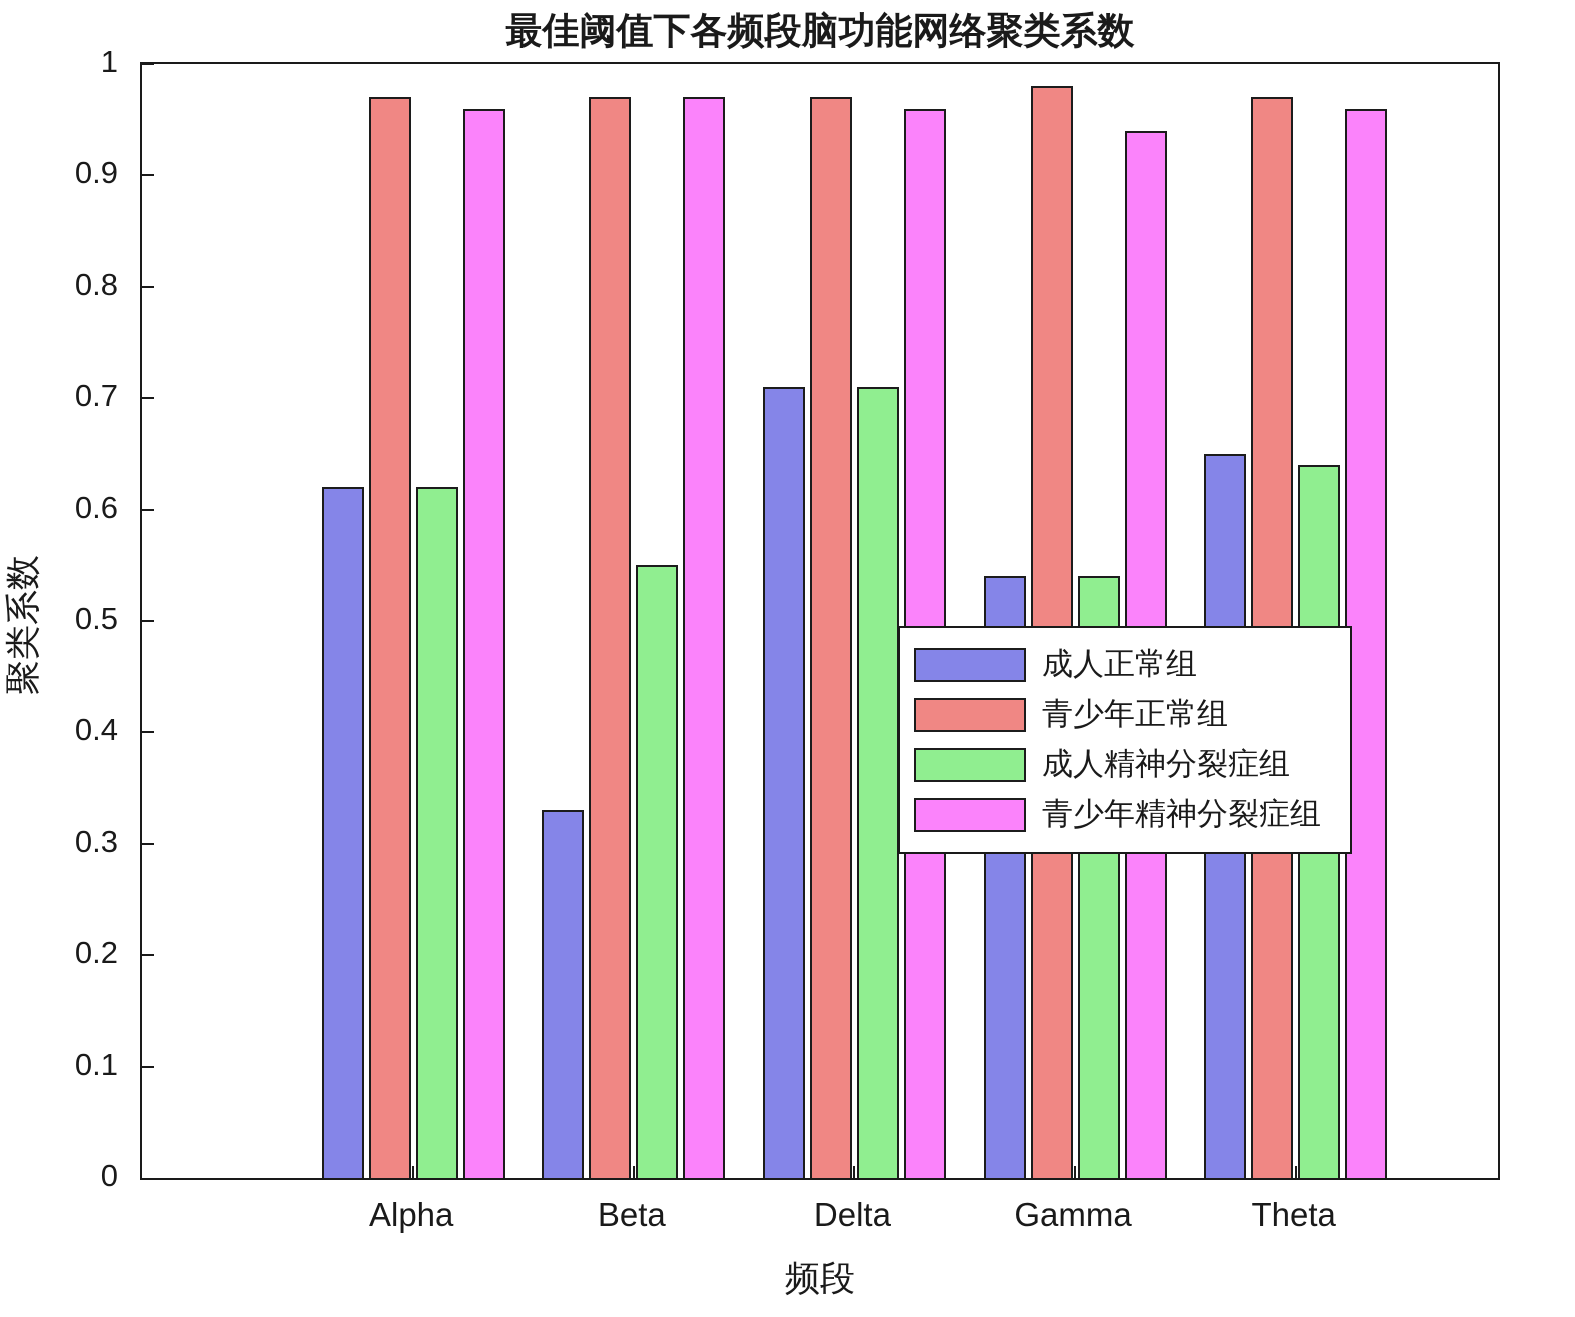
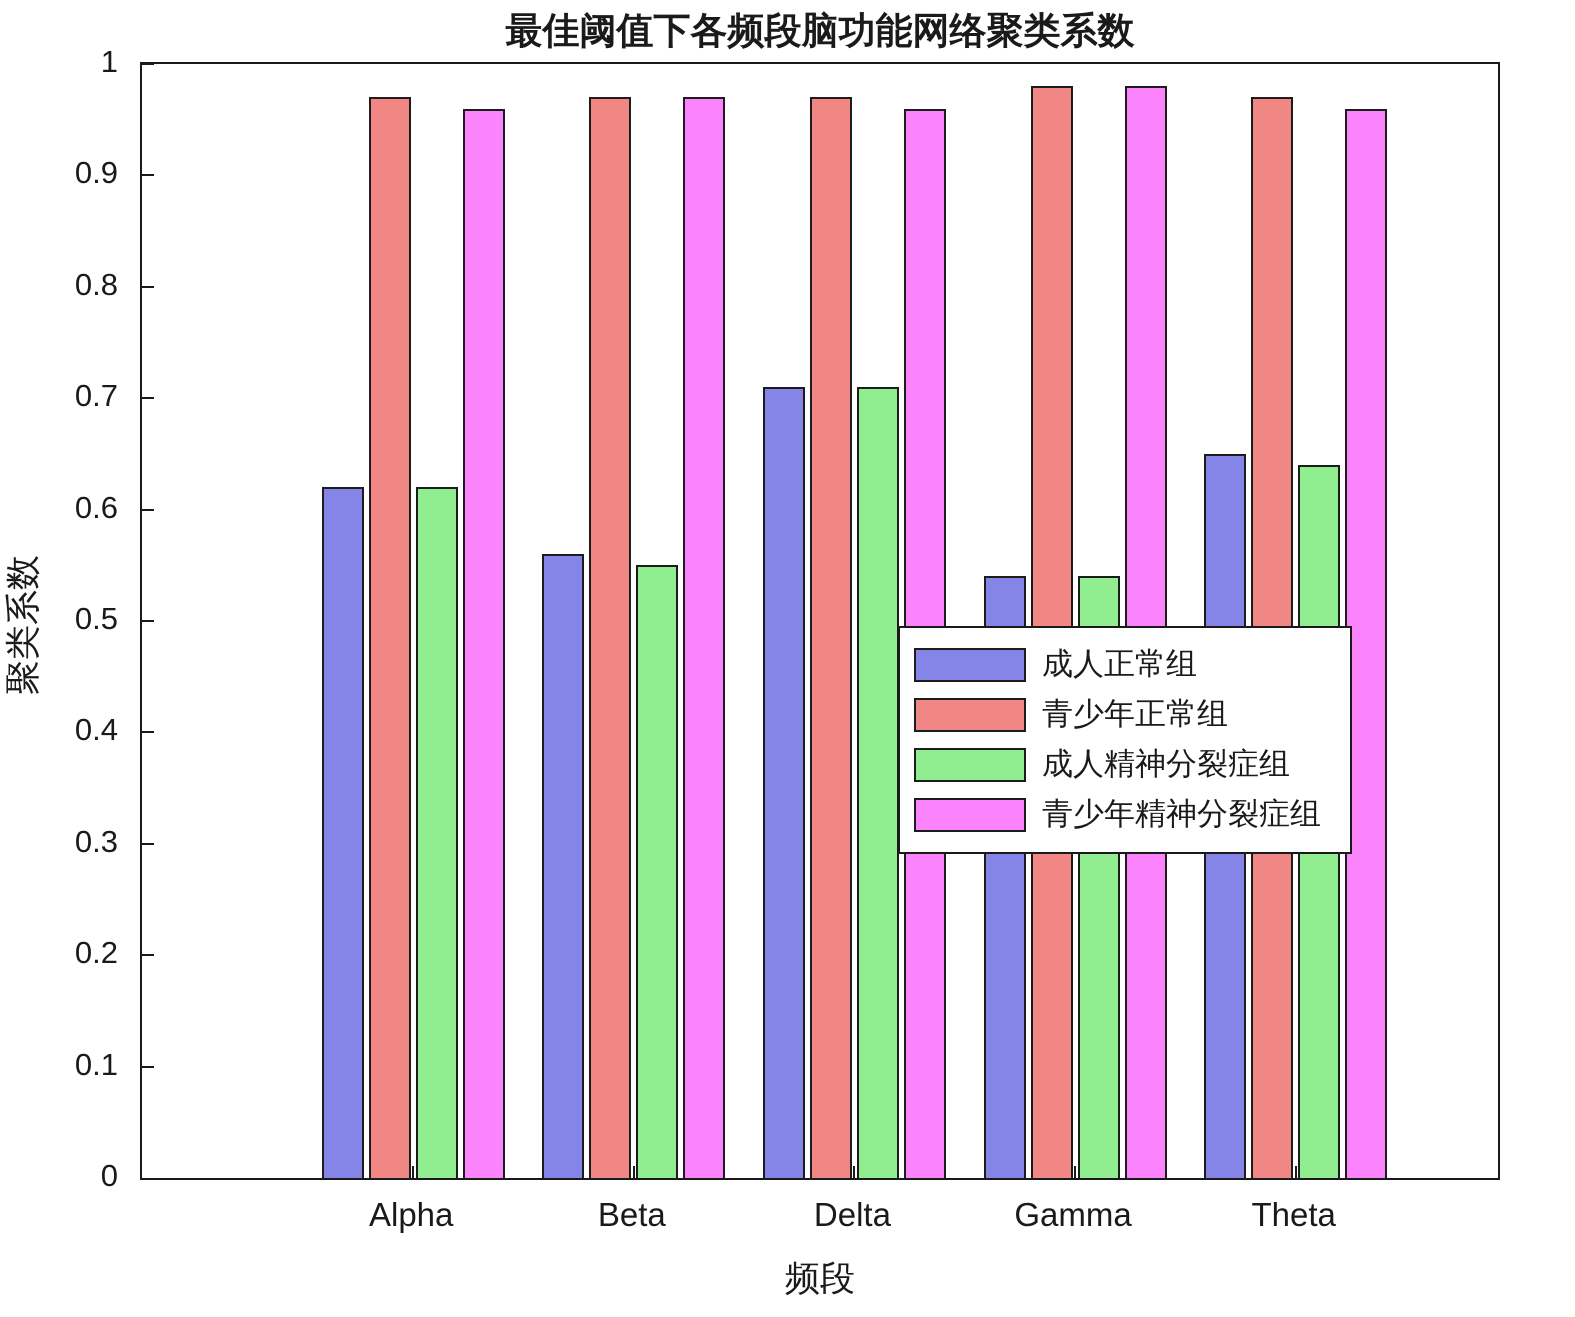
成人正常组/Beta: 0.33 -> 0.56
青少年精神分裂症组/Gamma: 0.94 -> 0.98
